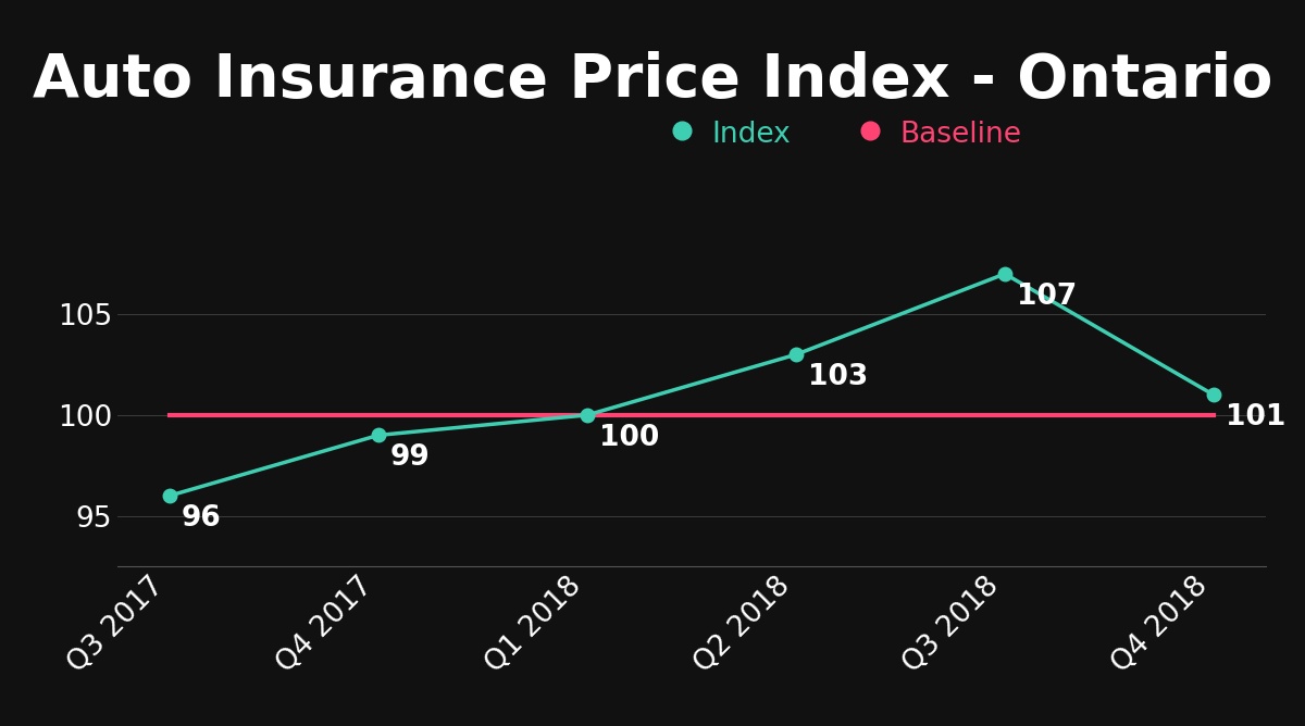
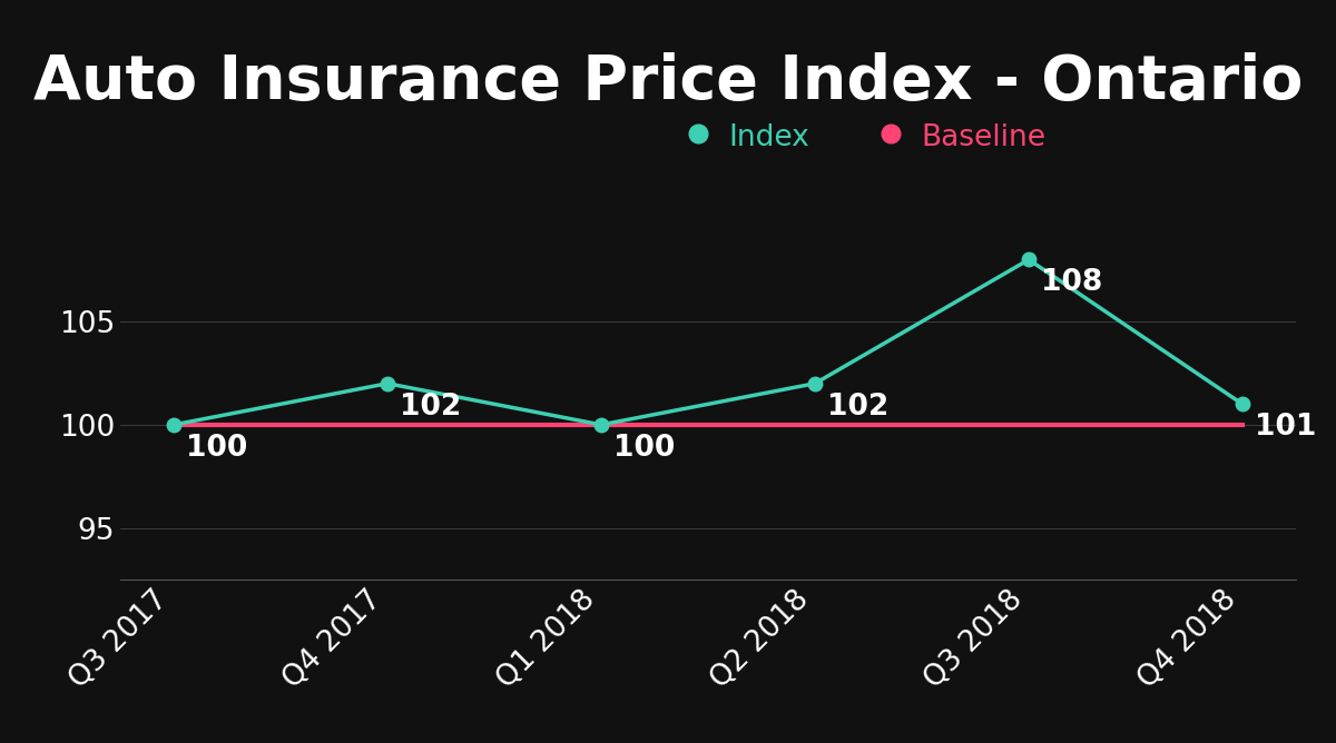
Q3 2017: 96 -> 100
Q4 2017: 99 -> 102
Q2 2018: 103 -> 102
Q3 2018: 107 -> 108
